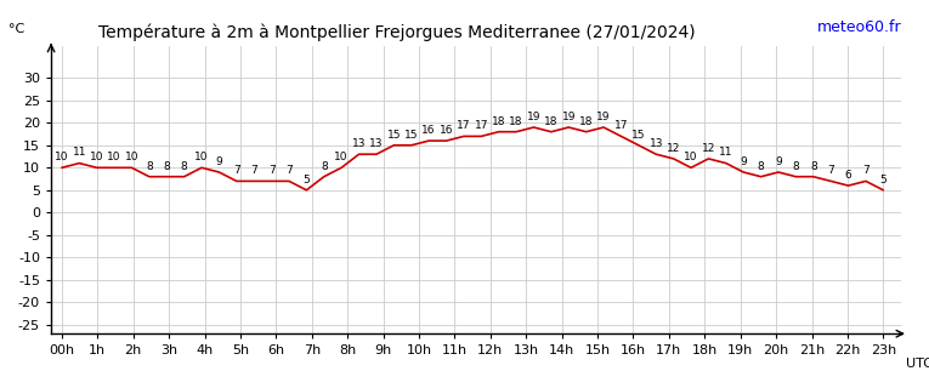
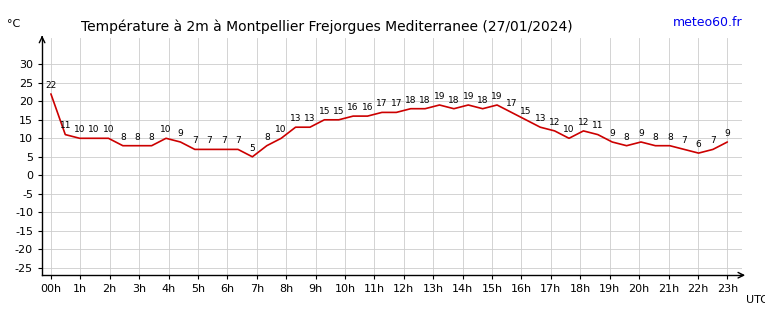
00h: 10 -> 22
23h: 5 -> 9
